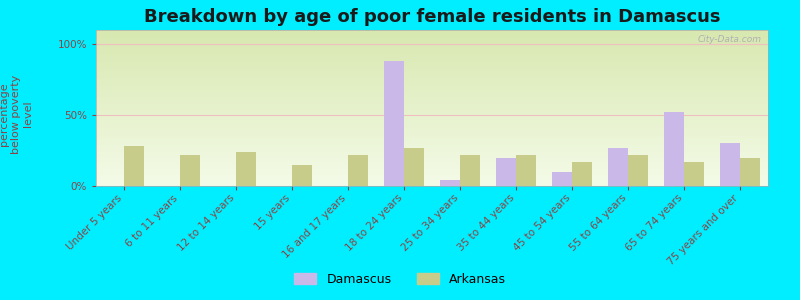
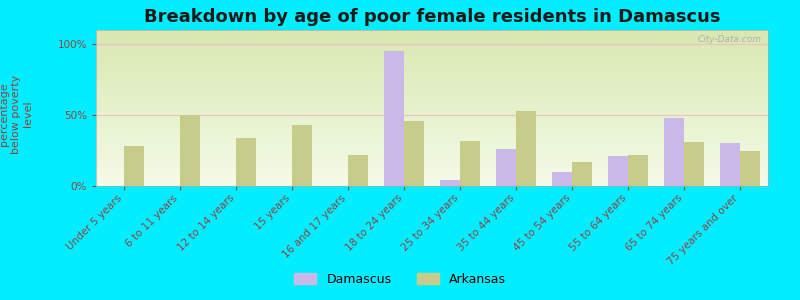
Arkansas/6 to 11 years: 22% -> 50%
Arkansas/12 to 14 years: 24% -> 34%
Arkansas/15 years: 15% -> 43%
Damascus/18 to 24 years: 88% -> 95%
Arkansas/18 to 24 years: 27% -> 46%
Arkansas/25 to 34 years: 22% -> 32%
Damascus/35 to 44 years: 20% -> 26%
Arkansas/35 to 44 years: 22% -> 53%
Damascus/55 to 64 years: 27% -> 21%
Damascus/65 to 74 years: 52% -> 48%
Arkansas/65 to 74 years: 17% -> 31%
Arkansas/75 years and over: 20% -> 25%
